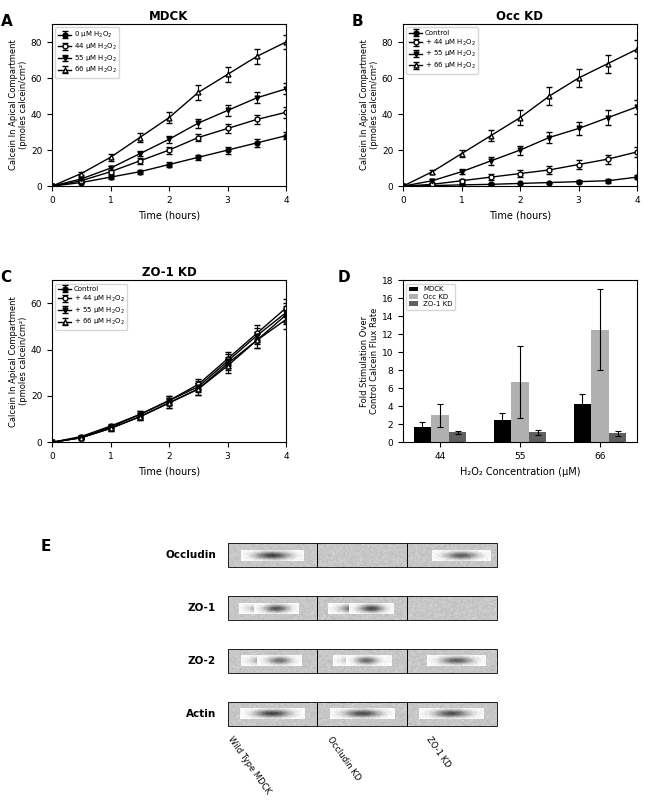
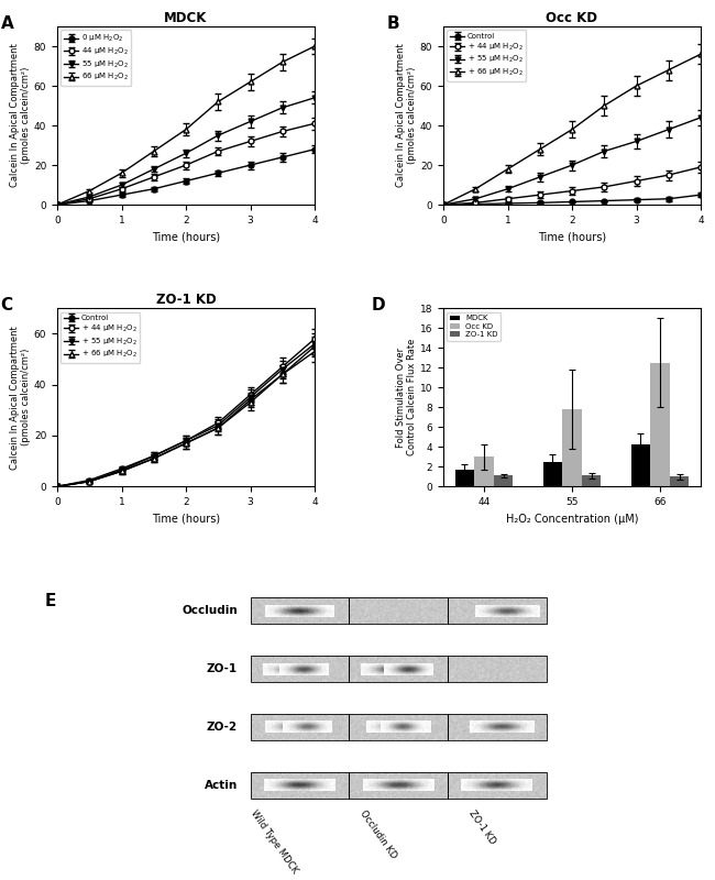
Occ KD/55: 6.7 -> 7.8
